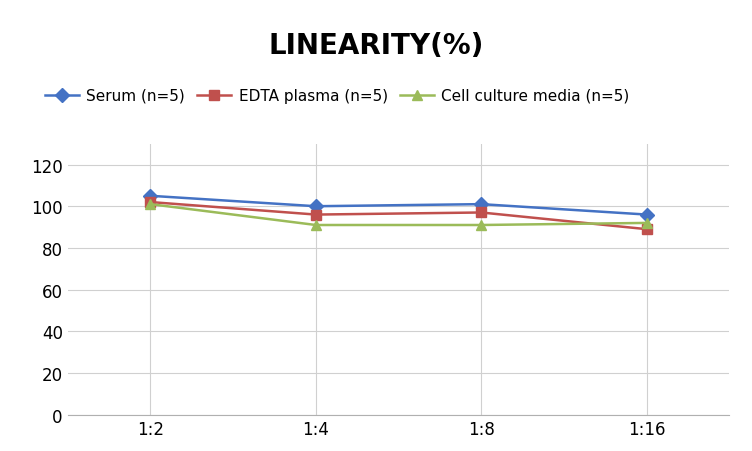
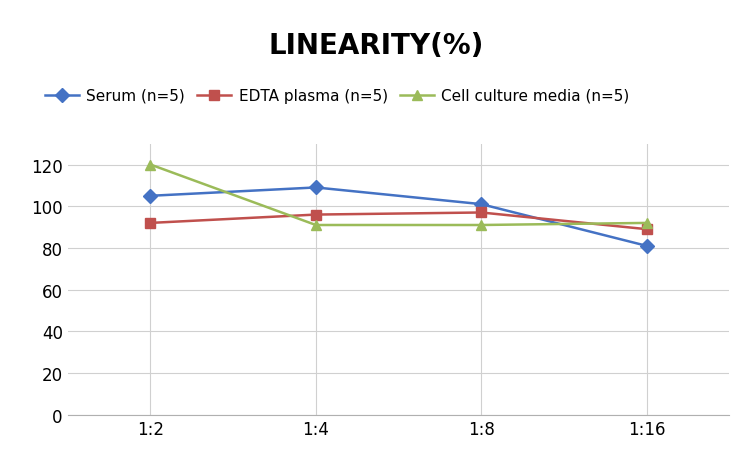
EDTA plasma (n=5)/1:2: 102 -> 92
Cell culture media (n=5)/1:2: 101 -> 120
Serum (n=5)/1:4: 100 -> 109
Serum (n=5)/1:16: 96 -> 81
